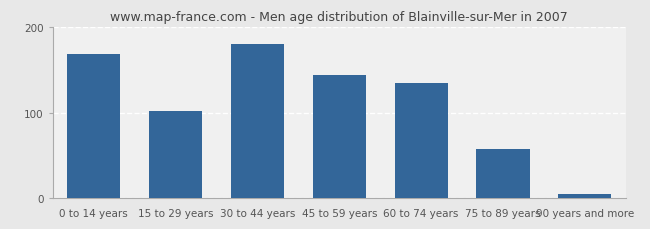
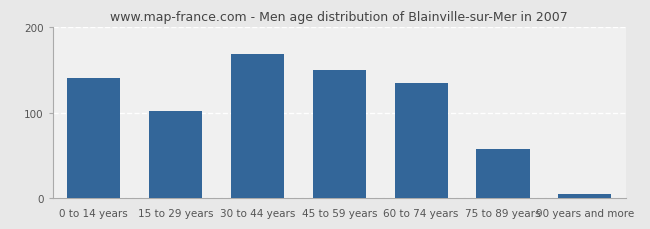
0 to 14 years: 168 -> 140
30 to 44 years: 180 -> 168
45 to 59 years: 144 -> 150
